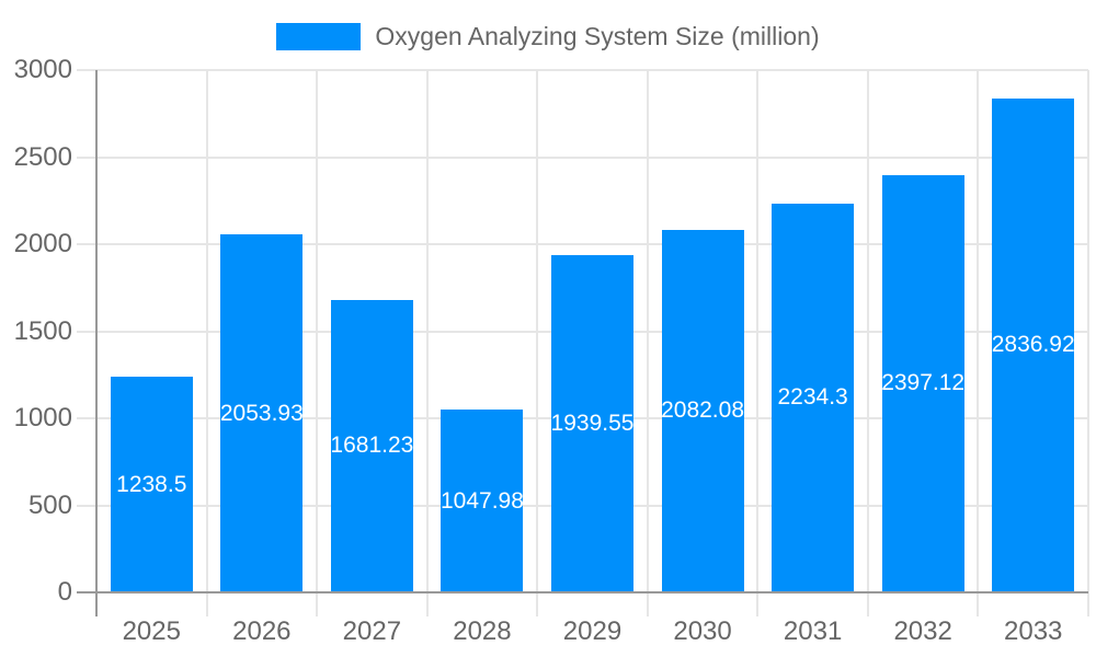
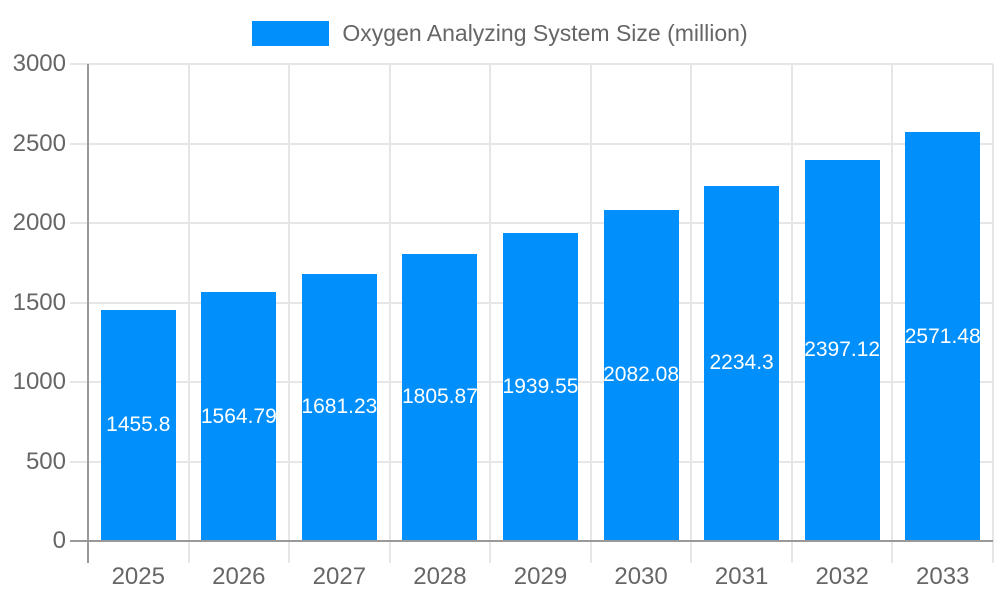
2025: 1238.5 -> 1455.8
2026: 2053.93 -> 1564.79
2028: 1047.98 -> 1805.87
2033: 2836.92 -> 2571.48
